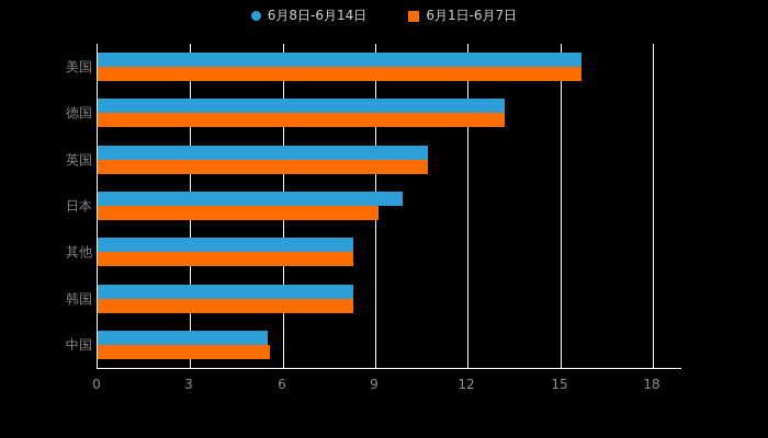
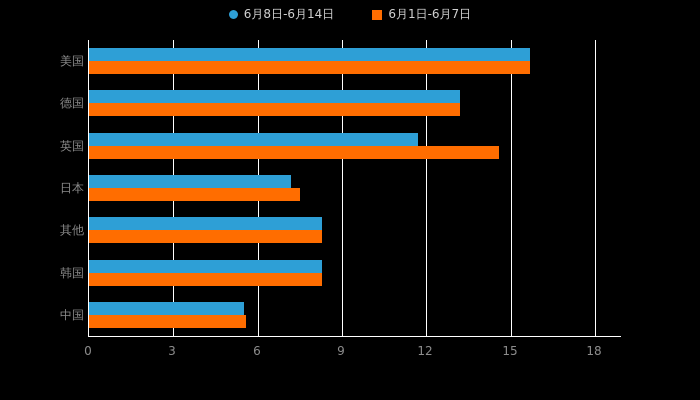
6月8日-6月14日/英国: 10.7 -> 11.7
6月1日-6月7日/英国: 10.7 -> 14.6
6月8日-6月14日/日本: 9.9 -> 7.2
6月1日-6月7日/日本: 9.1 -> 7.5
